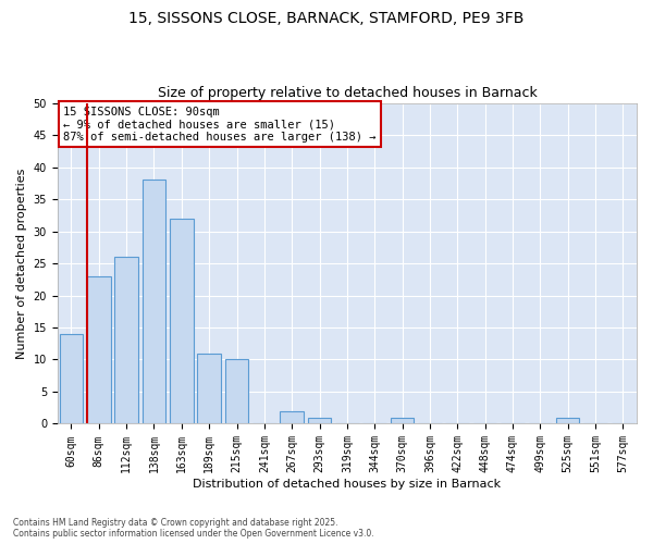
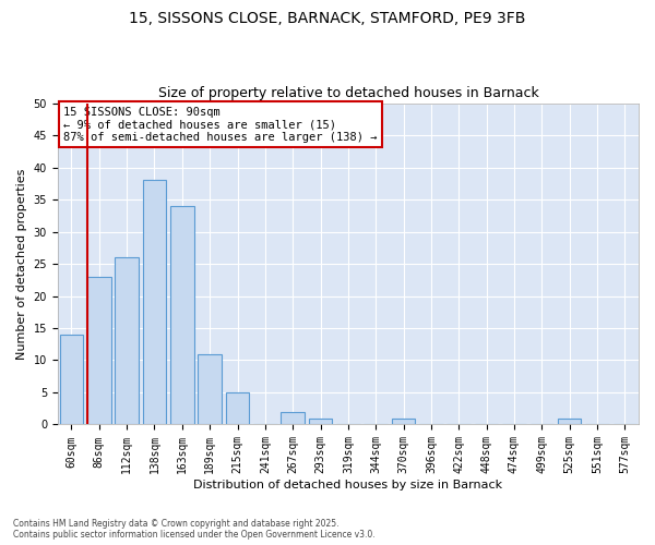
163sqm: 32 -> 34
215sqm: 10 -> 5
